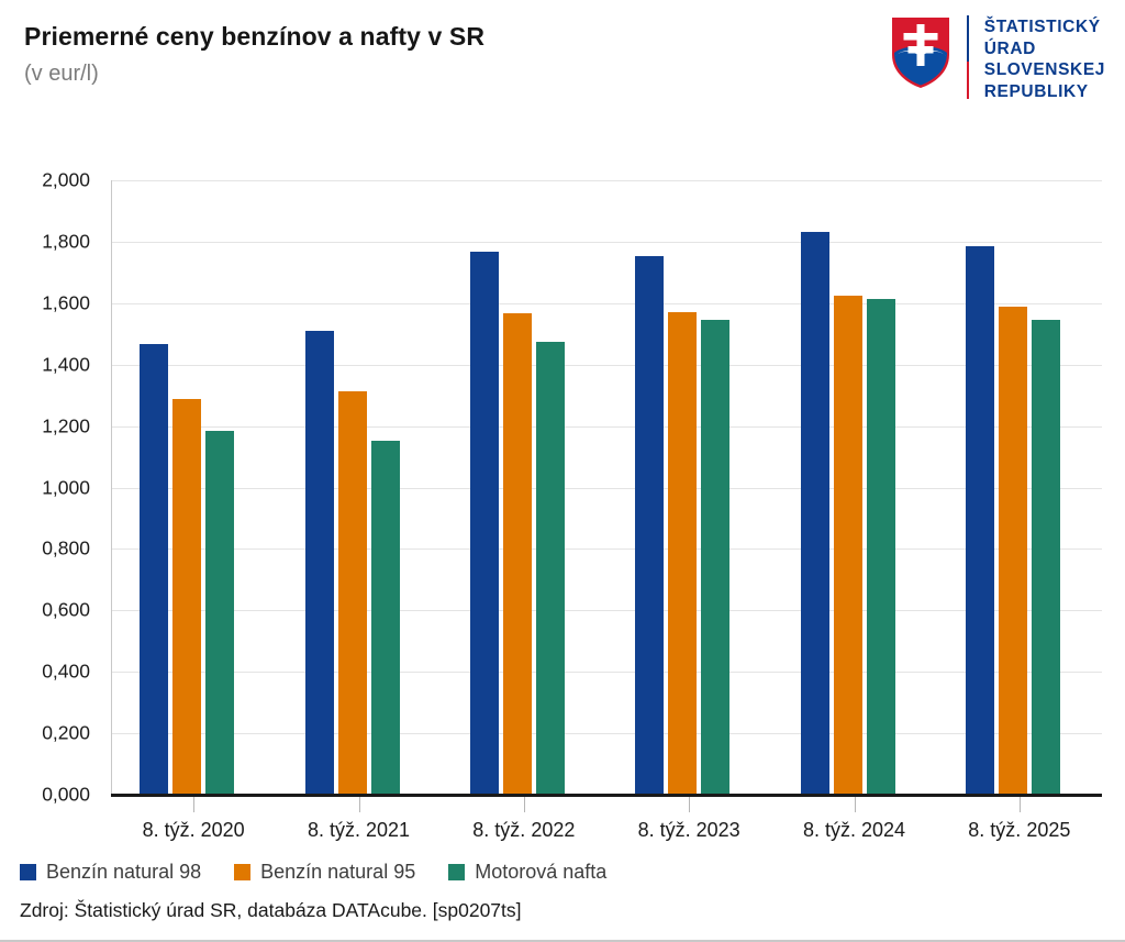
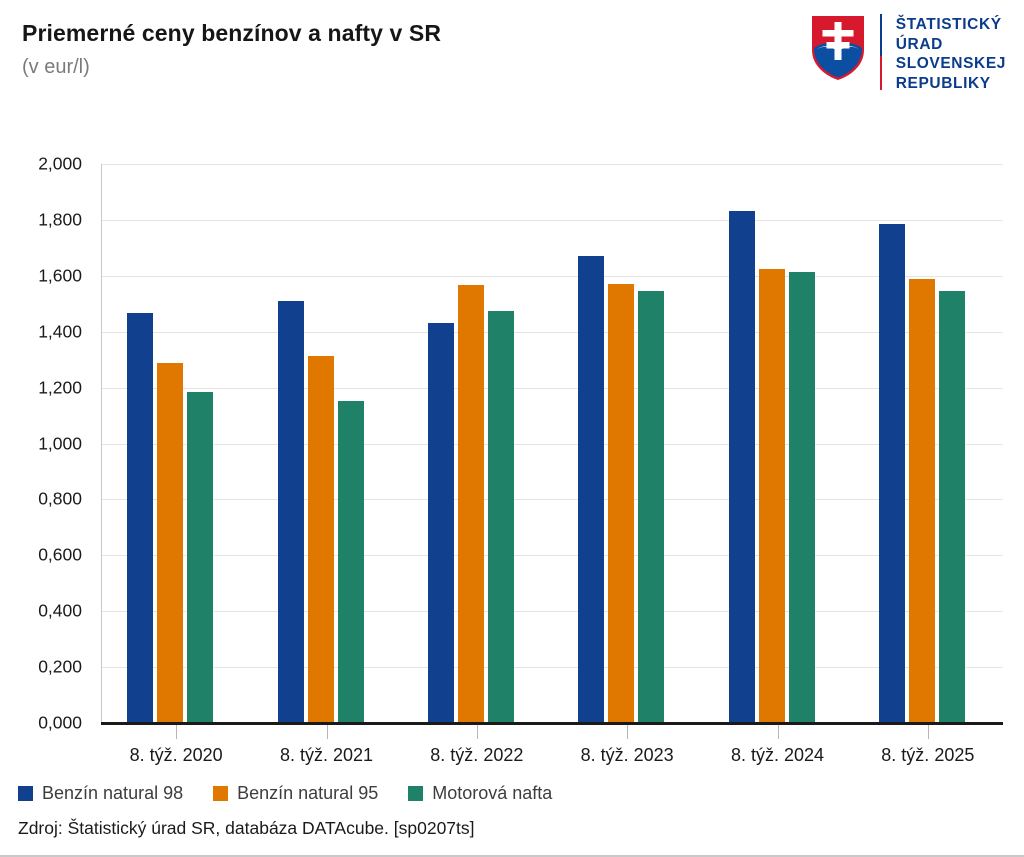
Benzín natural 98/8. týž. 2022: 1,77 -> 1,43
Benzín natural 98/8. týž. 2023: 1,75 -> 1,67
